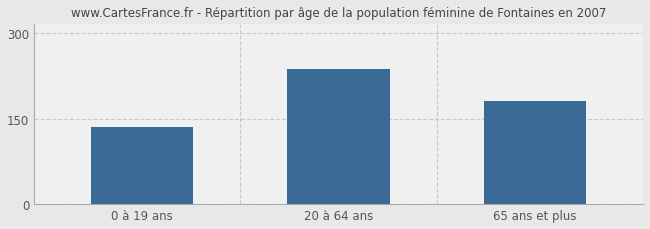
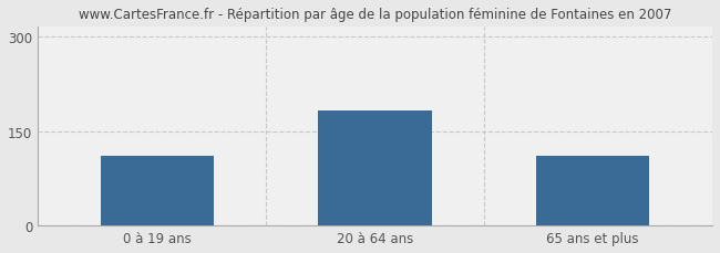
0 à 19 ans: 136 -> 110
20 à 64 ans: 236 -> 183
65 ans et plus: 180 -> 111
